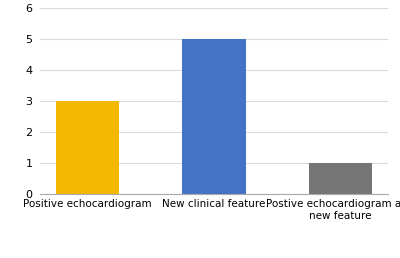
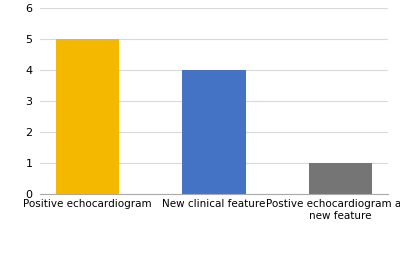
Positive echocardiogram: 3 -> 5
New clinical feature: 5 -> 4
